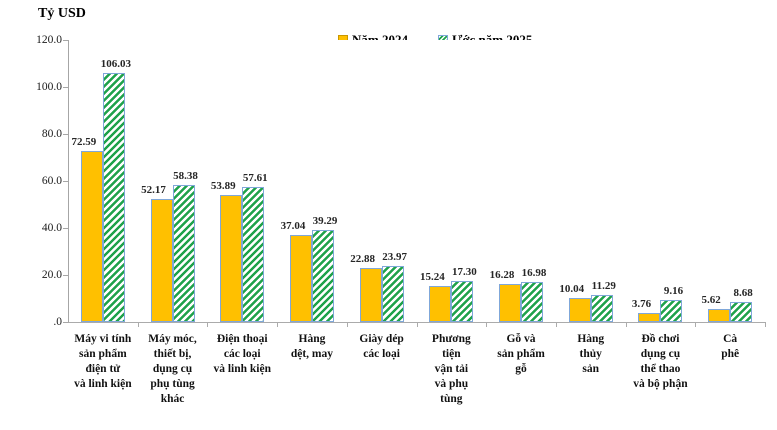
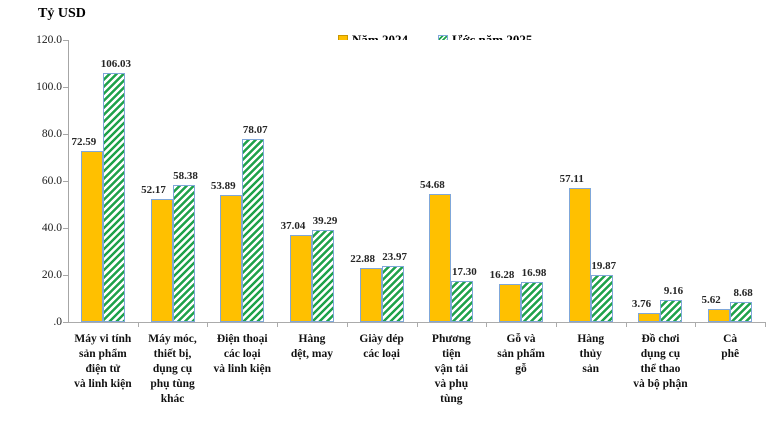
Ước năm 2025/Điện thoại các loại và linh kiện: 57.61 -> 78.07
Năm 2024/Phương tiện vận tải và phụ tùng: 15.24 -> 54.68
Năm 2024/Hàng thủy sản: 10.04 -> 57.11
Ước năm 2025/Hàng thủy sản: 11.29 -> 19.87
